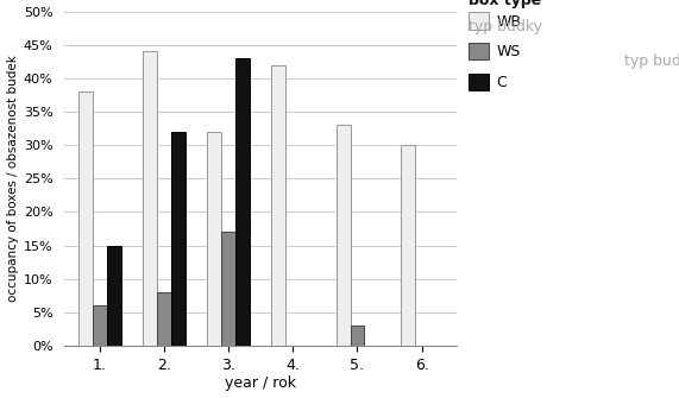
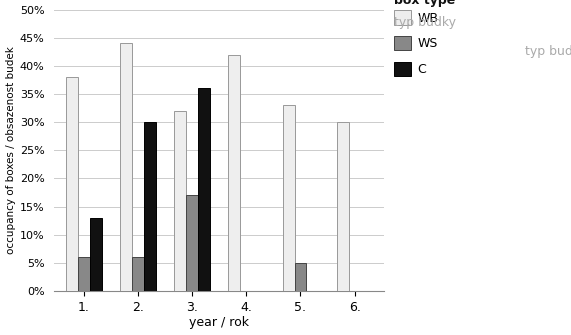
C/1.: 15% -> 13%
WS/2.: 8% -> 6%
C/2.: 32% -> 30%
C/3.: 43% -> 36%
WS/5.: 3% -> 5%
